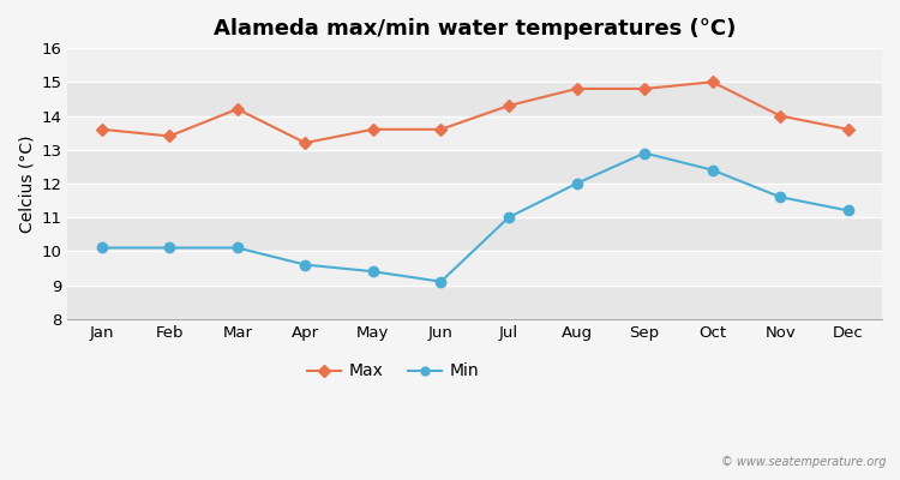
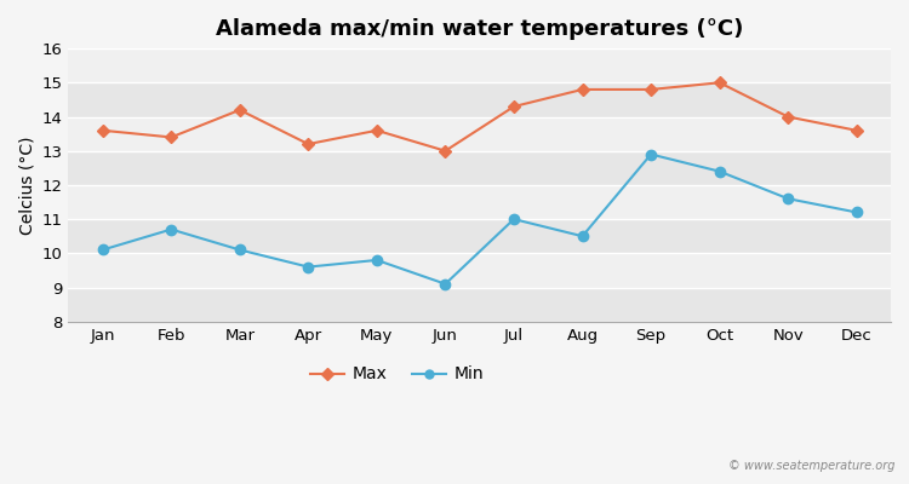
Min/Feb: 10.1 -> 10.7
Min/May: 9.4 -> 9.8
Max/Jun: 13.6 -> 13.0
Min/Aug: 12.0 -> 10.5
